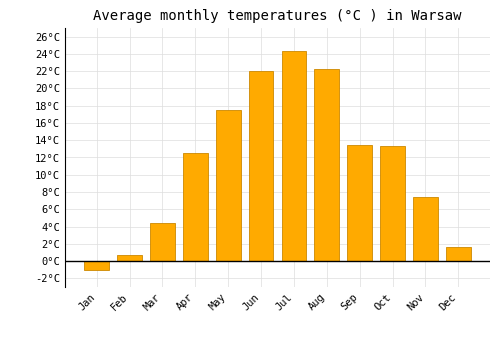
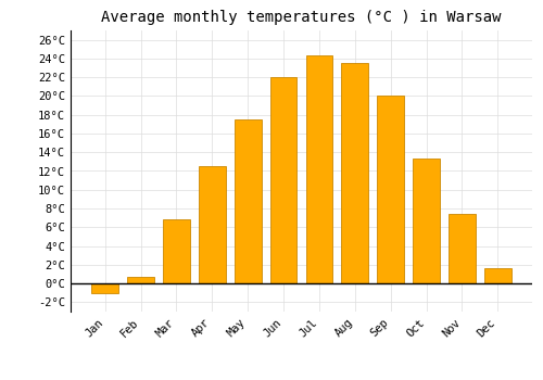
Mar: 4.4°C -> 6.8°C
Aug: 22.2°C -> 23.5°C
Sep: 13.4°C -> 20.0°C
